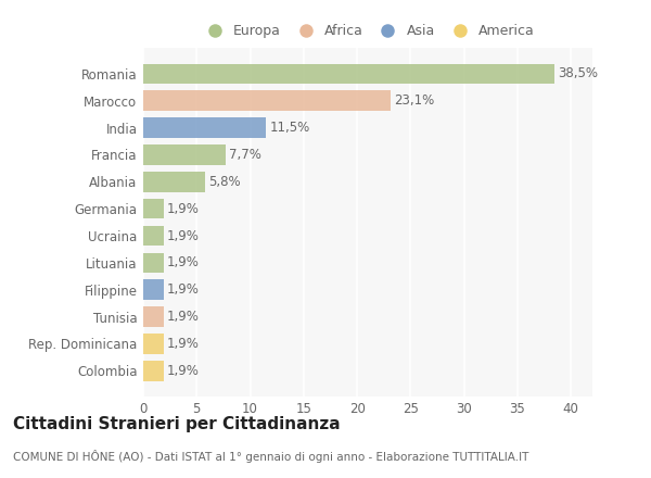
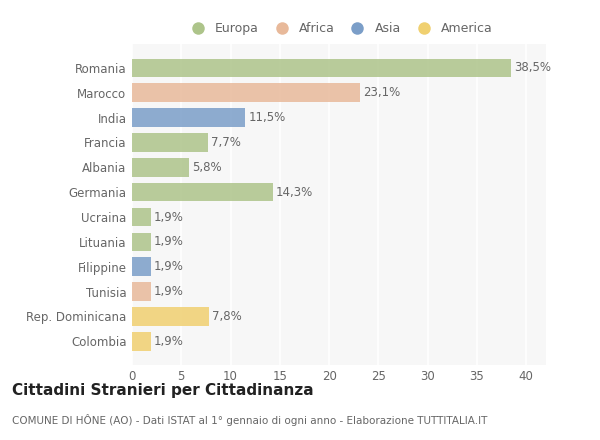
Germania: 1,9% -> 14,3%
Rep. Dominicana: 1,9% -> 7,8%
